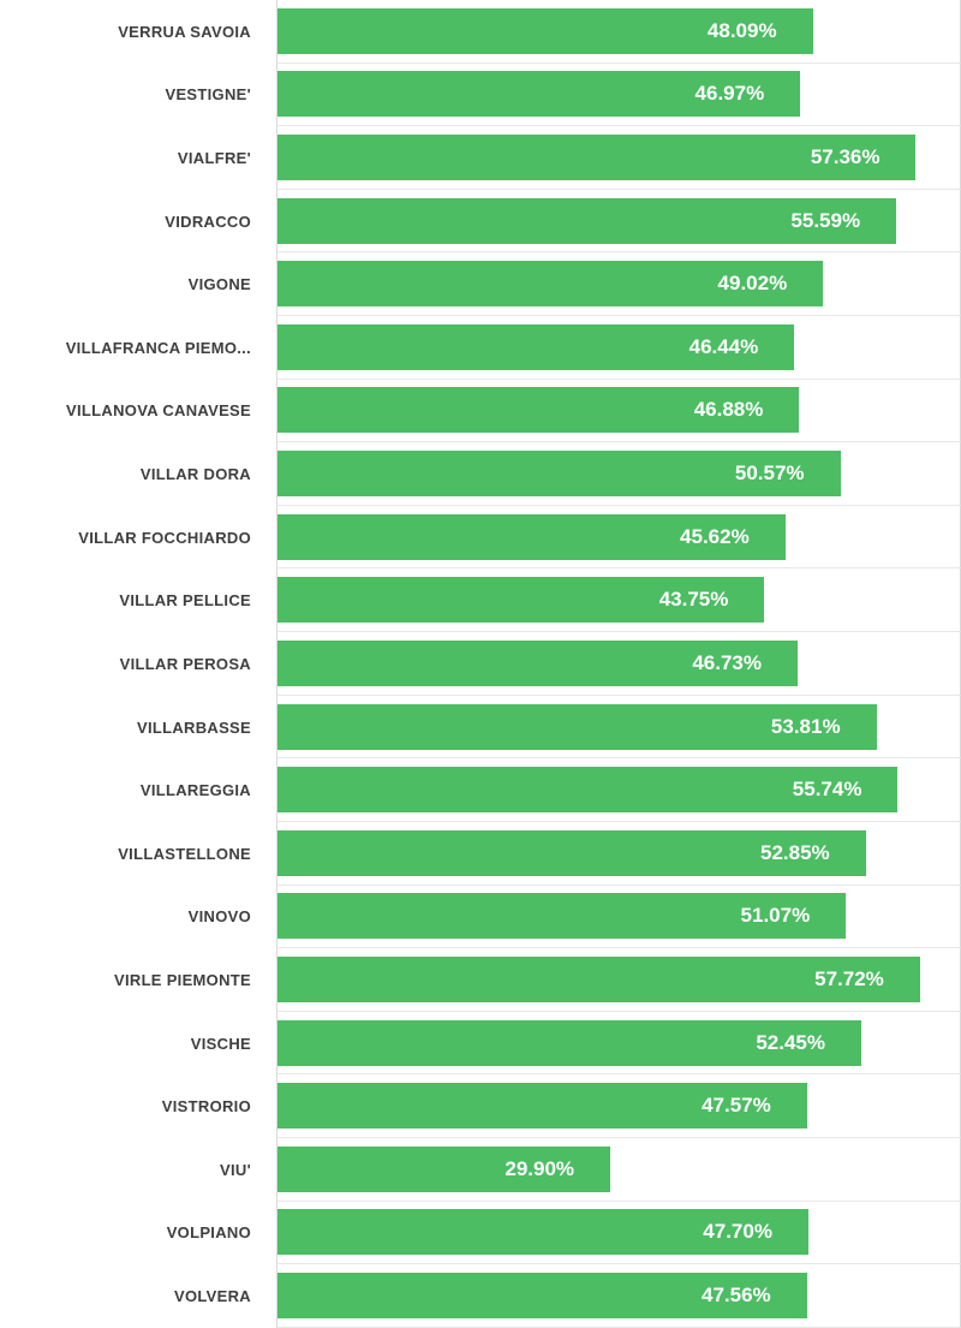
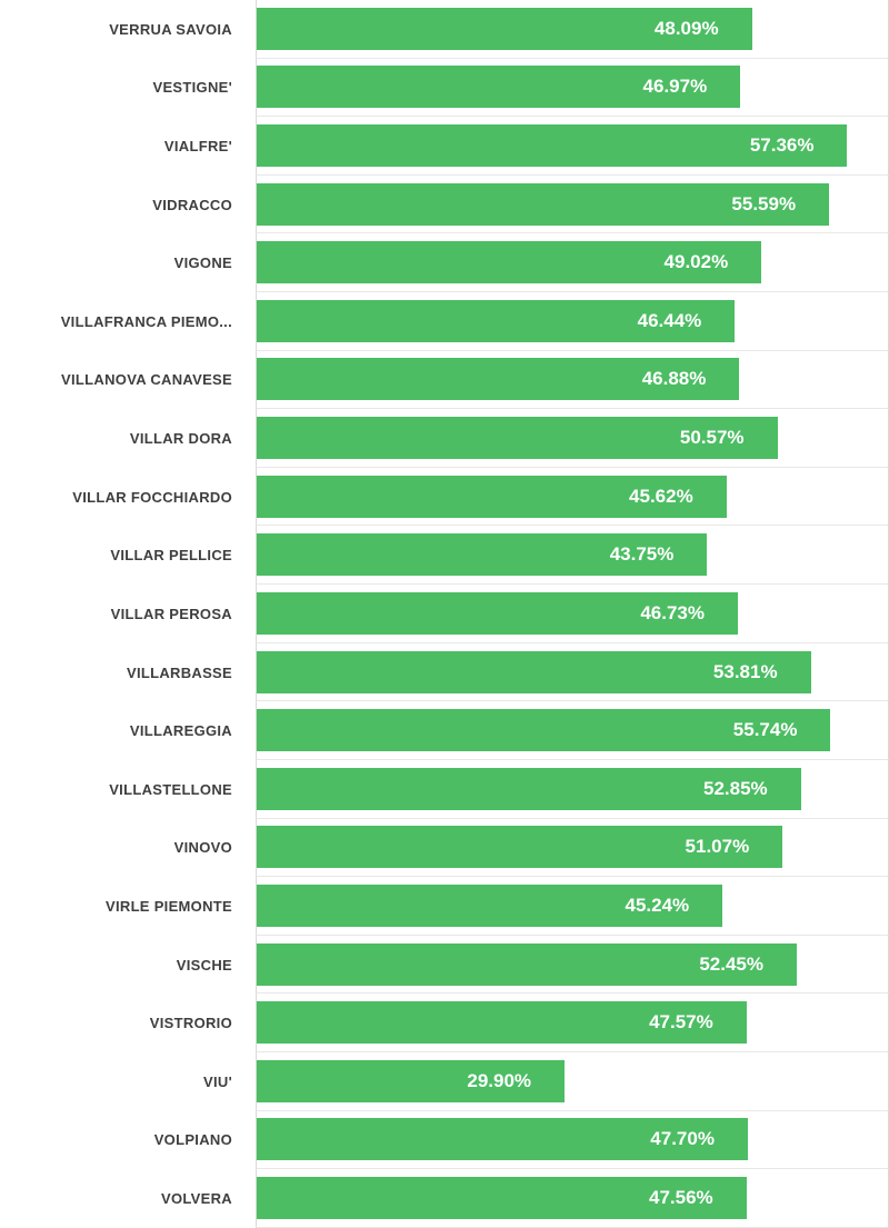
VIRLE PIEMONTE: 57.72% -> 45.24%
